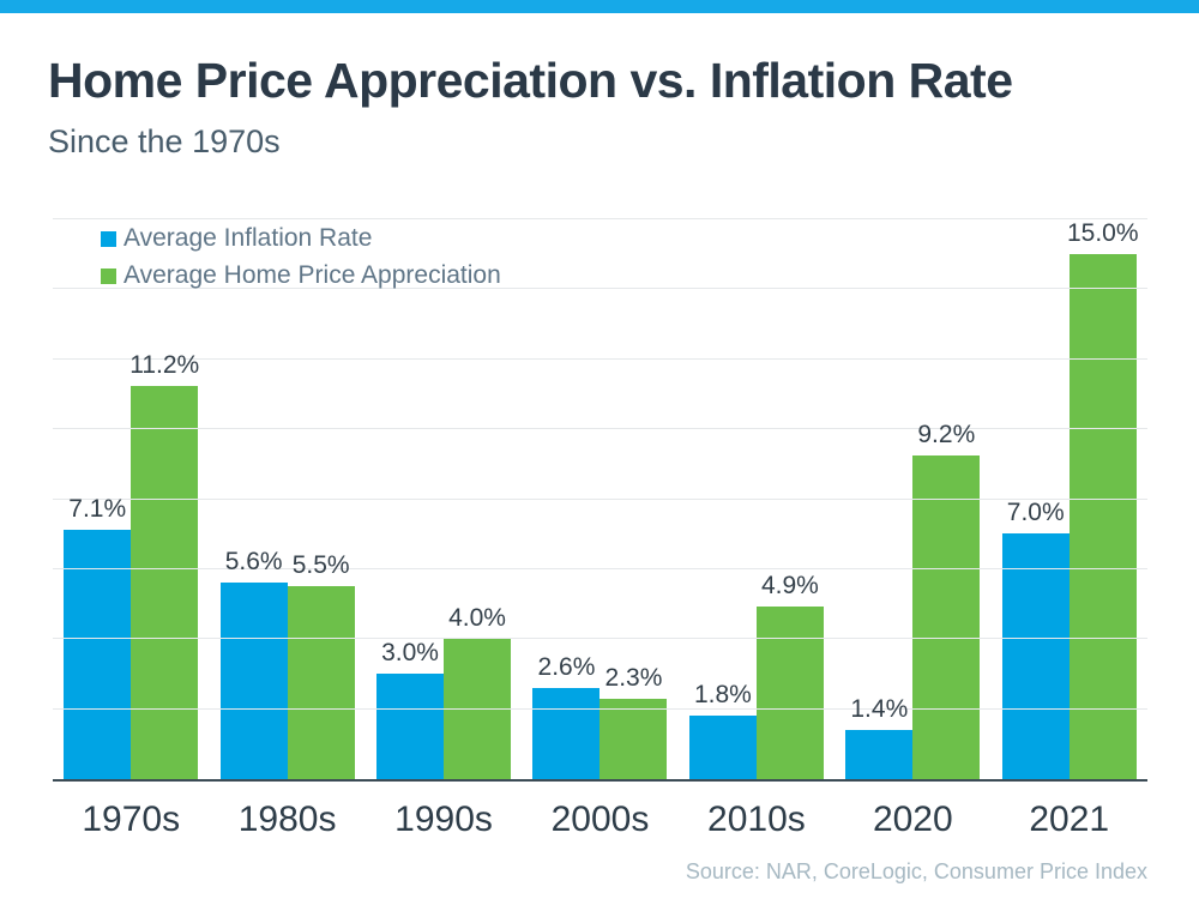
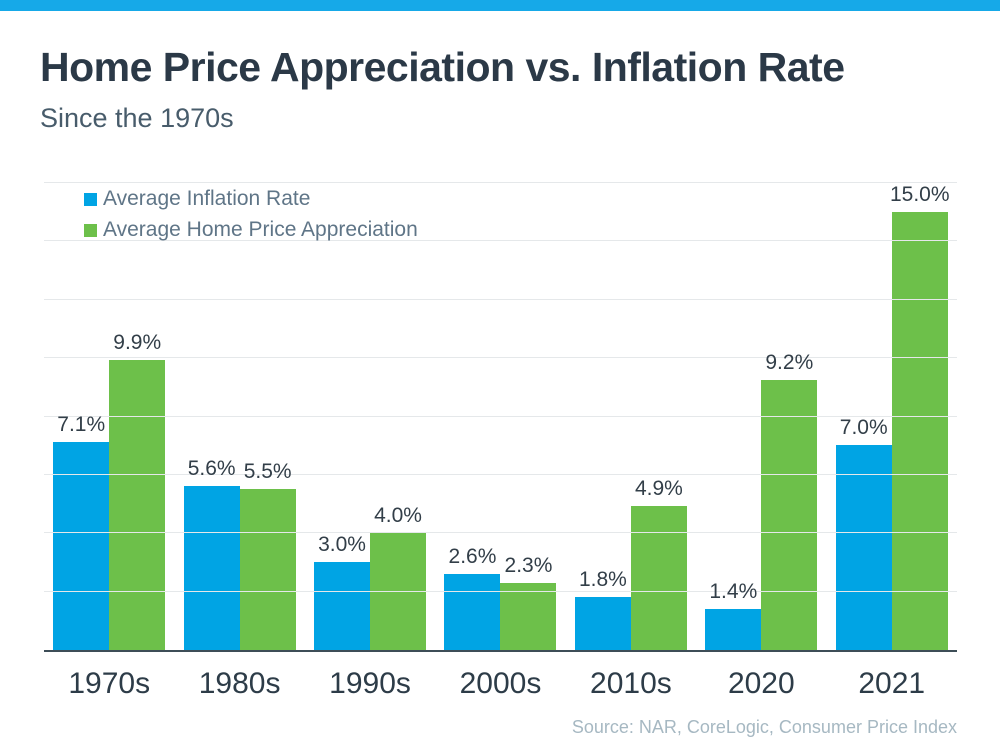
Average Home Price Appreciation/1970s: 11.2% -> 9.9%
